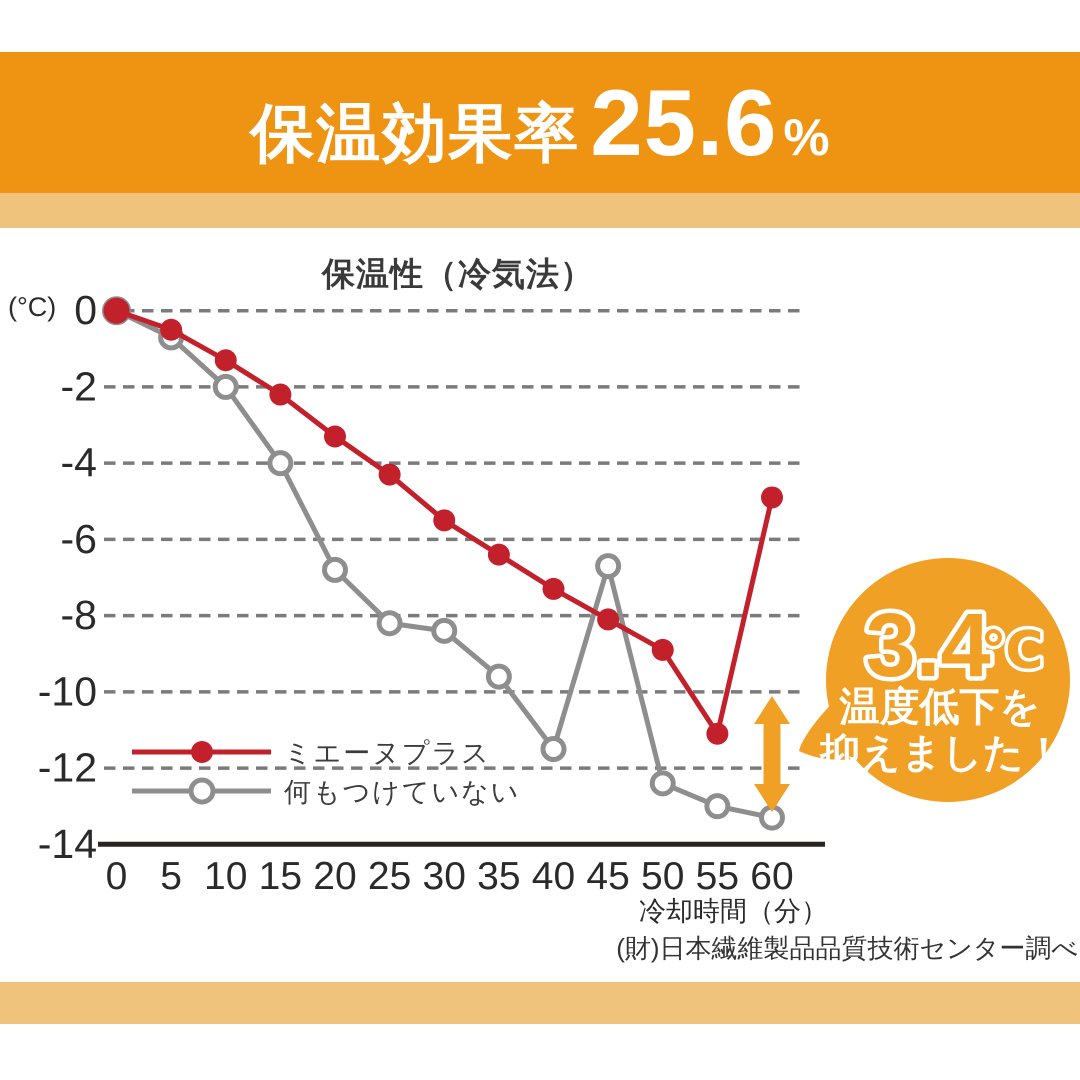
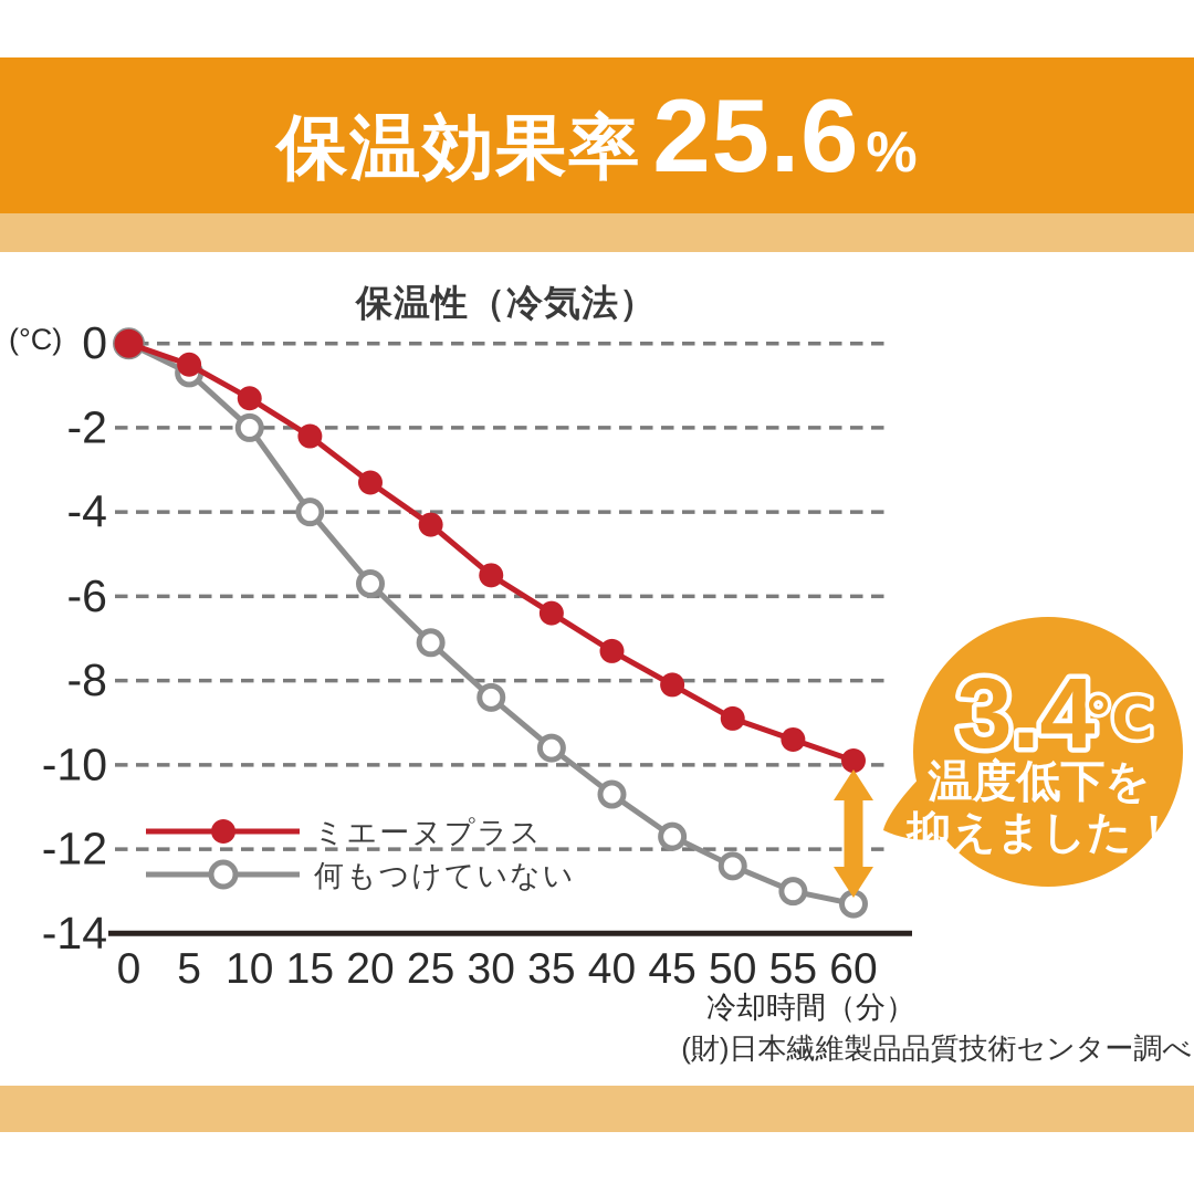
何もつけていない/20: -6.8 -> -5.7
何もつけていない/25: -8.2 -> -7.1
何もつけていない/40: -11.5 -> -10.7
何もつけていない/45: -6.7 -> -11.7
ミエーヌプラス/55: -11.1 -> -9.4
ミエーヌプラス/60: -4.9 -> -9.9
